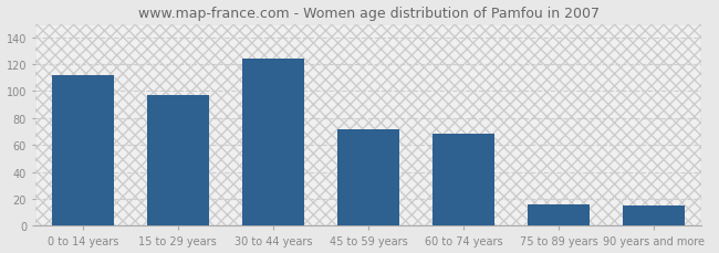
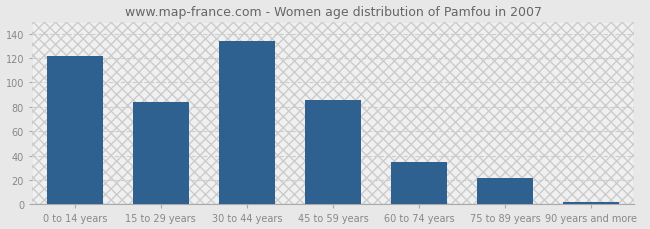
0 to 14 years: 112 -> 122
15 to 29 years: 97 -> 84
30 to 44 years: 124 -> 134
45 to 59 years: 72 -> 86
60 to 74 years: 68 -> 35
75 to 89 years: 16 -> 22
90 years and more: 15 -> 2
